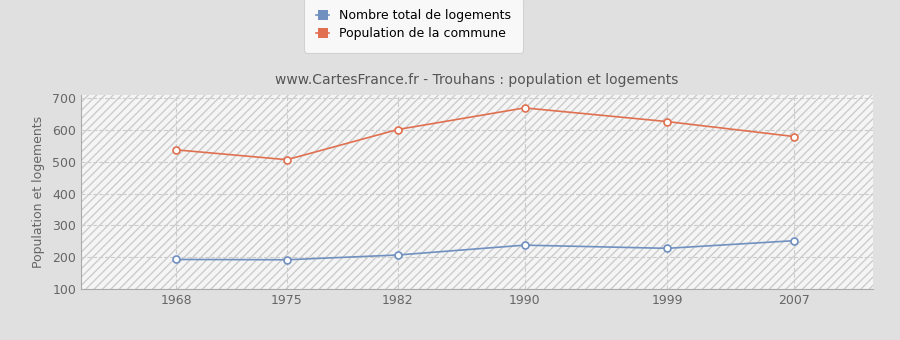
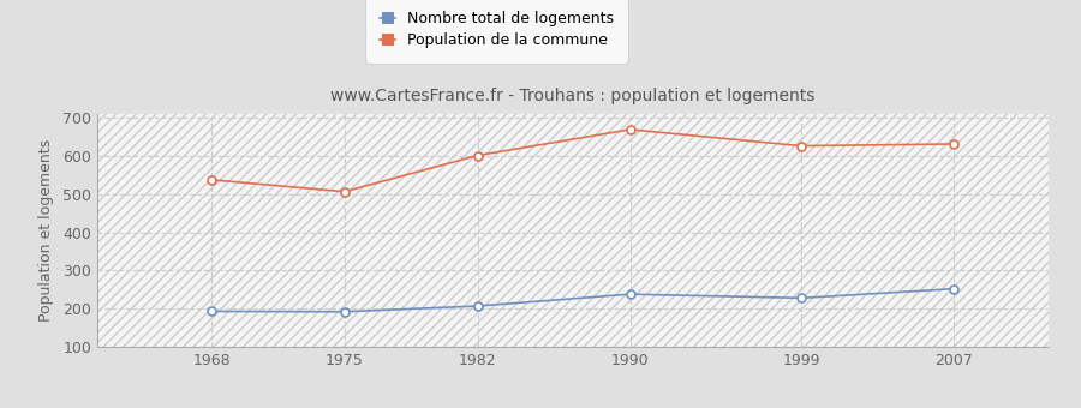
Population de la commune/2007: 580 -> 632
